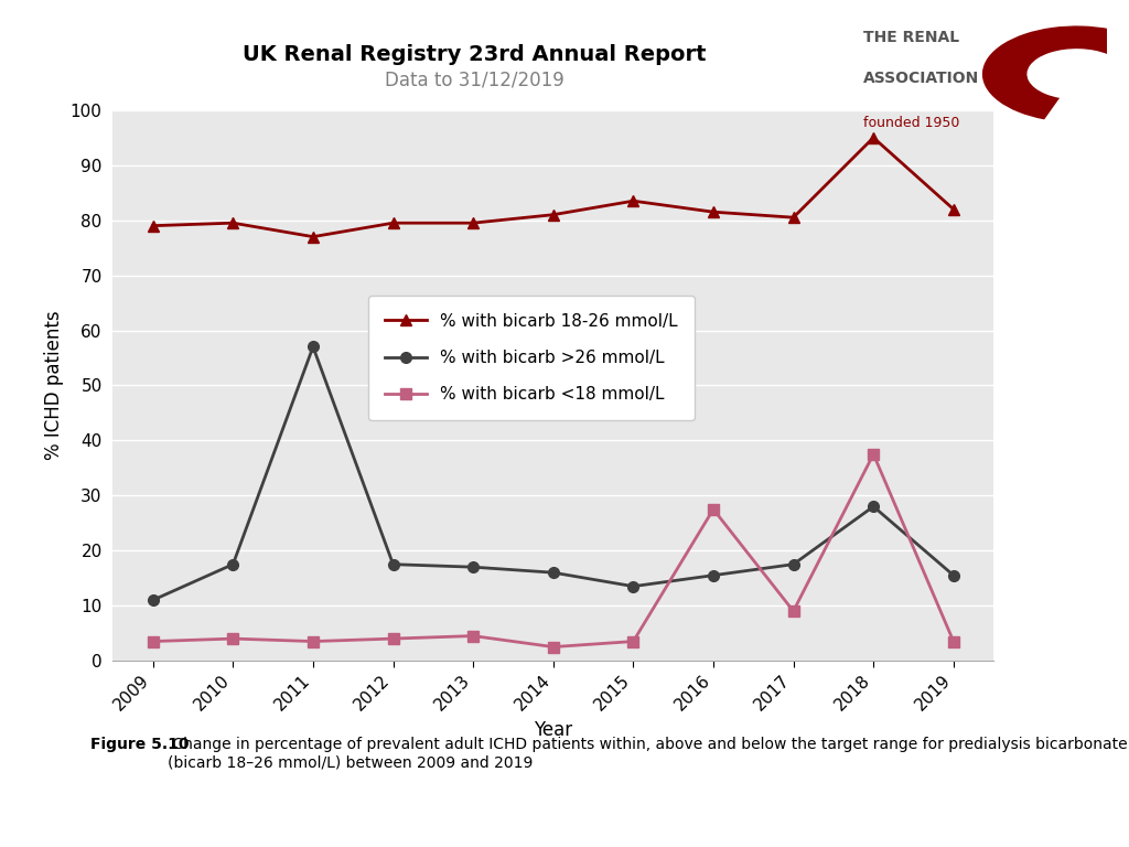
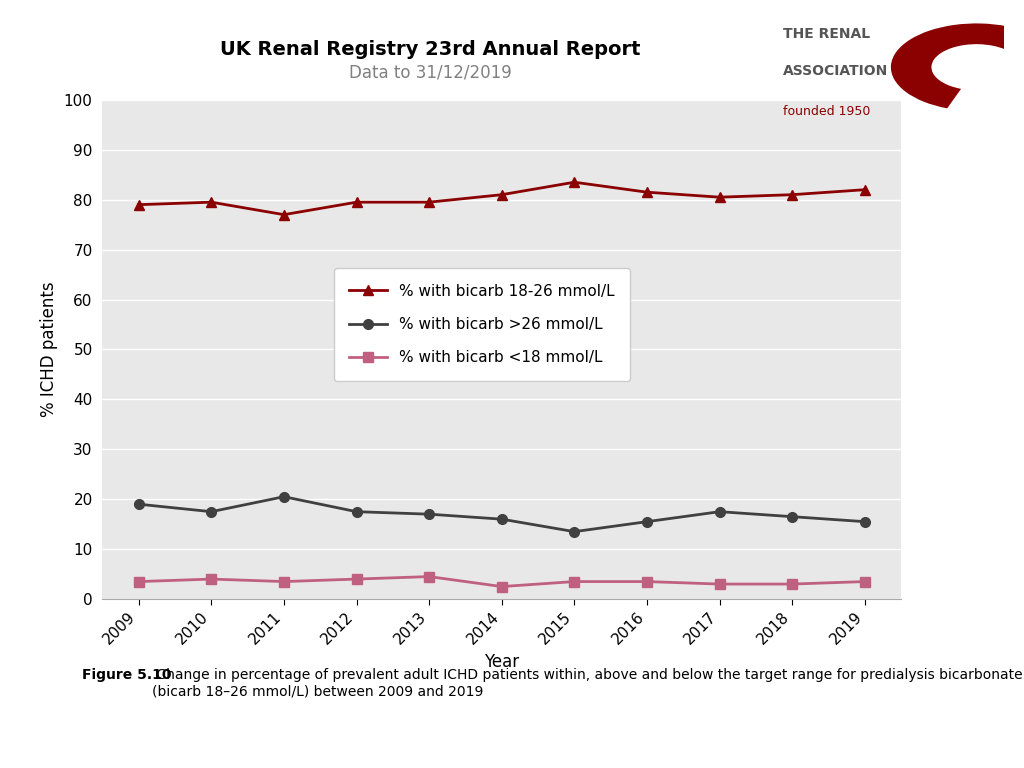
% with bicarb >26 mmol/L/2009: 11.0 -> 19.0
% with bicarb >26 mmol/L/2011: 57.0 -> 20.5
% with bicarb <18 mmol/L/2016: 27.5 -> 3.5
% with bicarb <18 mmol/L/2017: 9.0 -> 3.0
% with bicarb 18-26 mmol/L/2018: 95.0 -> 81.0
% with bicarb >26 mmol/L/2018: 28.0 -> 16.5
% with bicarb <18 mmol/L/2018: 37.5 -> 3.0
